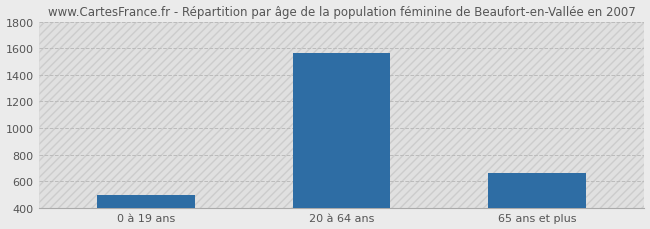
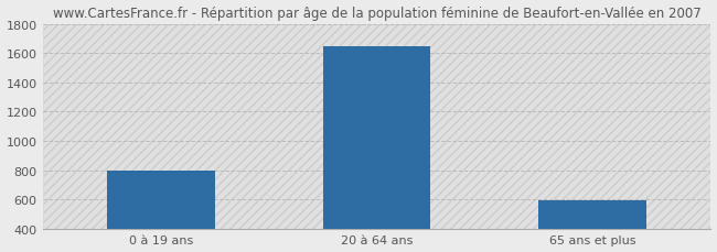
0 à 19 ans: 500 -> 800
20 à 64 ans: 1560 -> 1640
65 ans et plus: 660 -> 600
